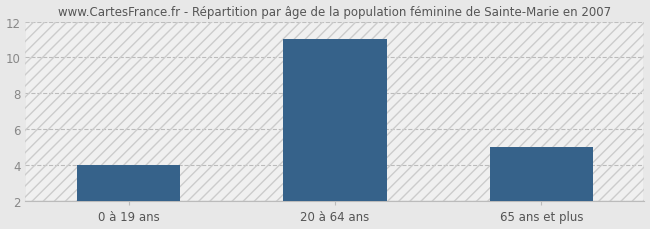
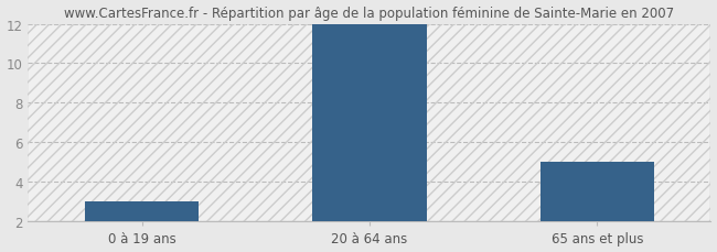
0 à 19 ans: 4 -> 3
20 à 64 ans: 11 -> 12
